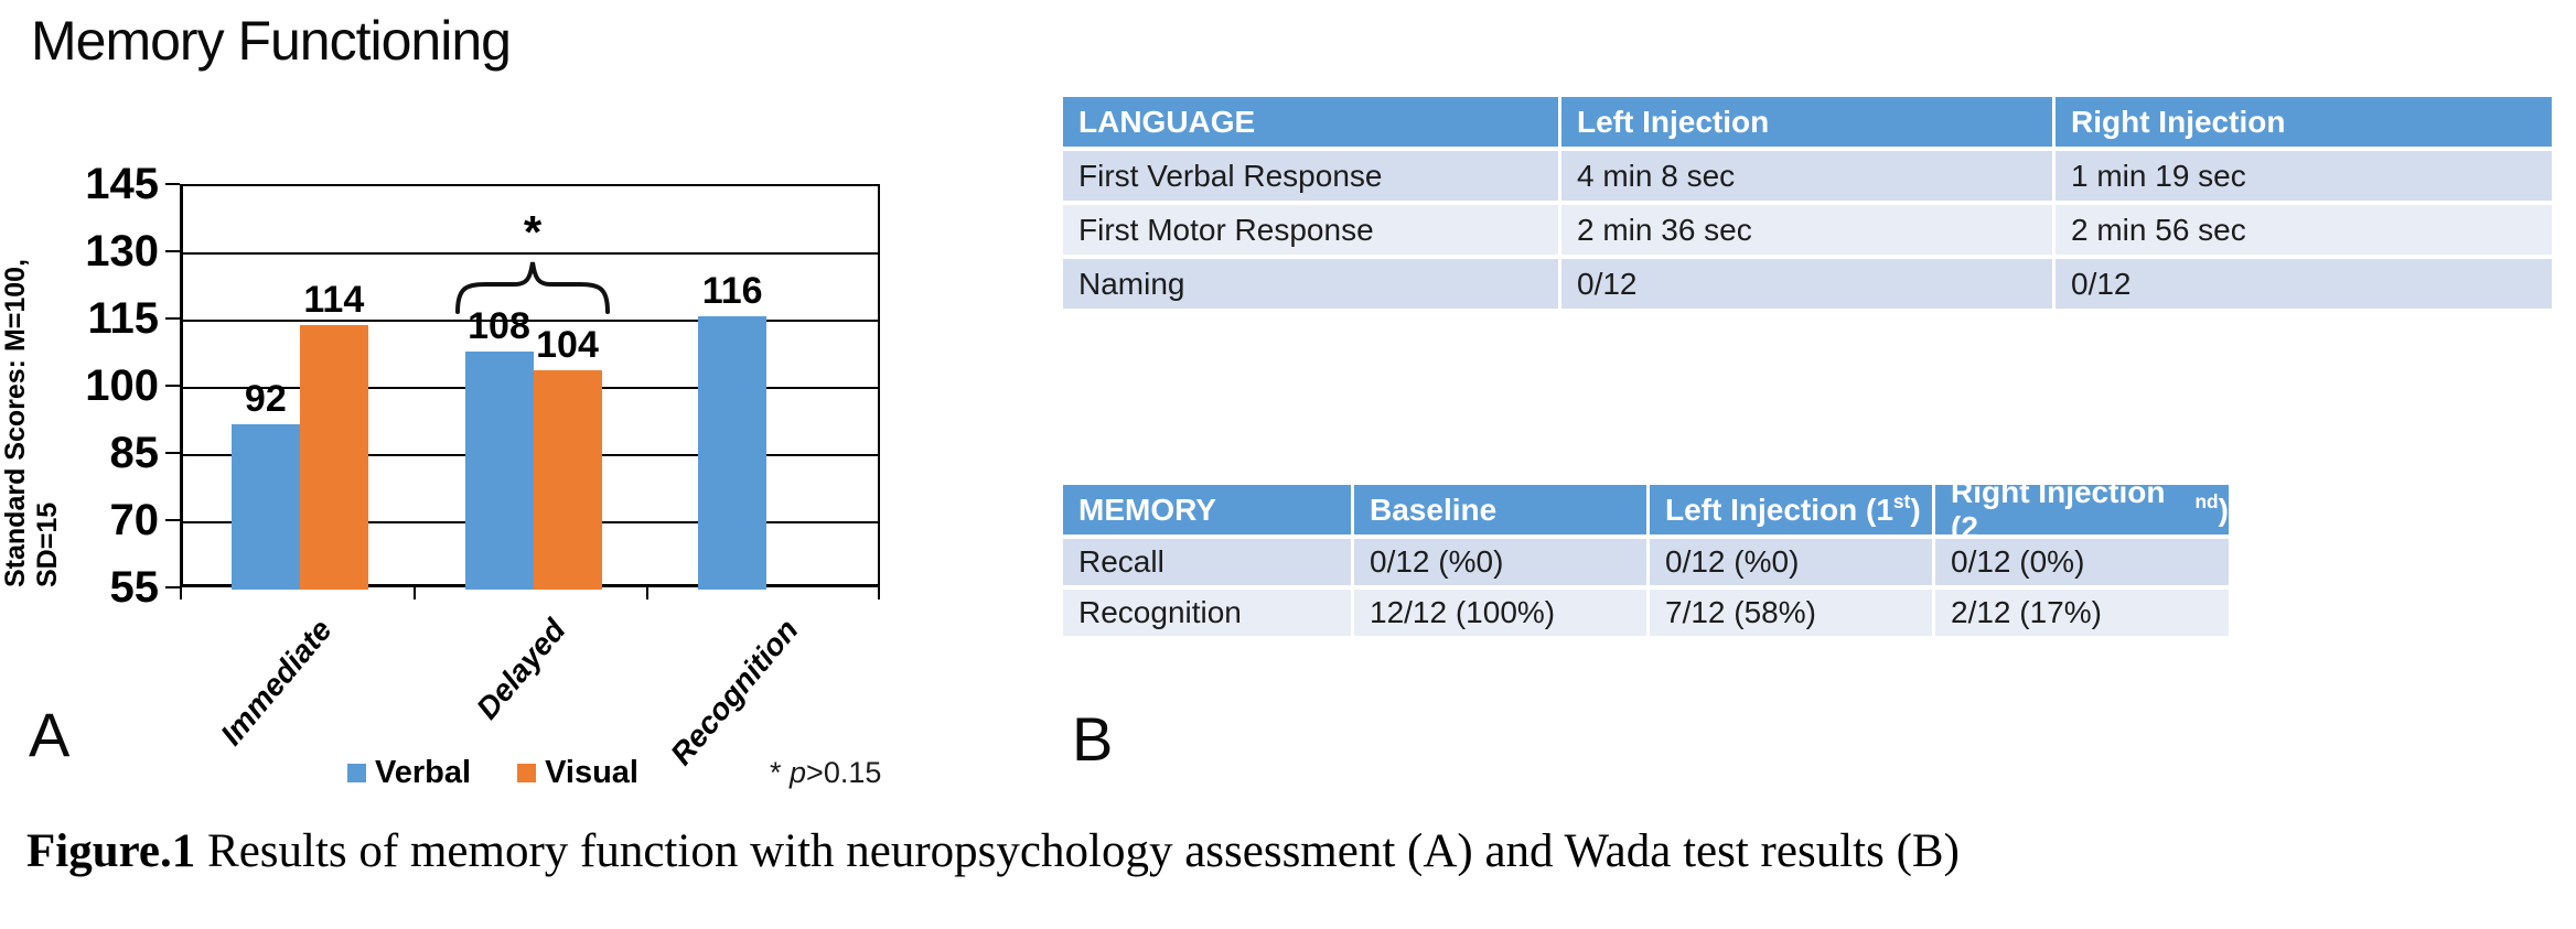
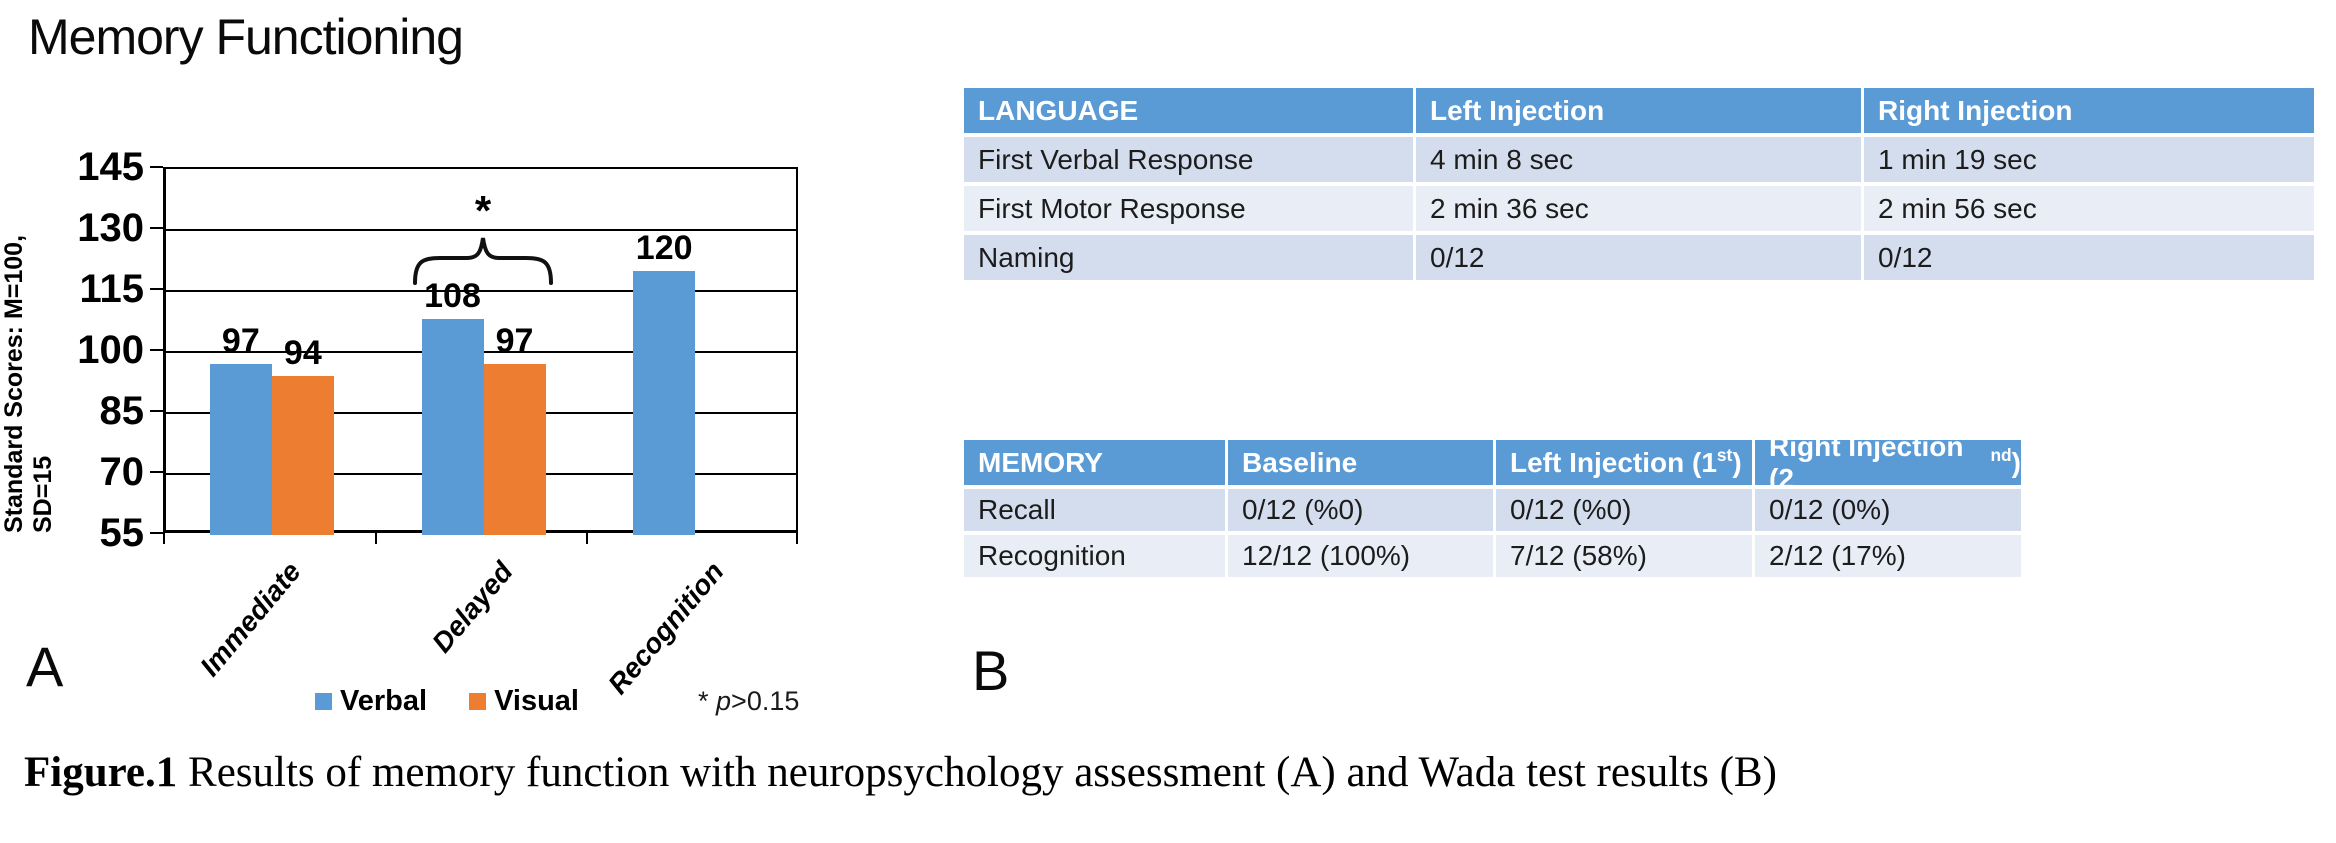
Verbal/Immediate: 92 -> 97
Visual/Immediate: 114 -> 94
Visual/Delayed: 104 -> 97
Verbal/Recognition: 116 -> 120
